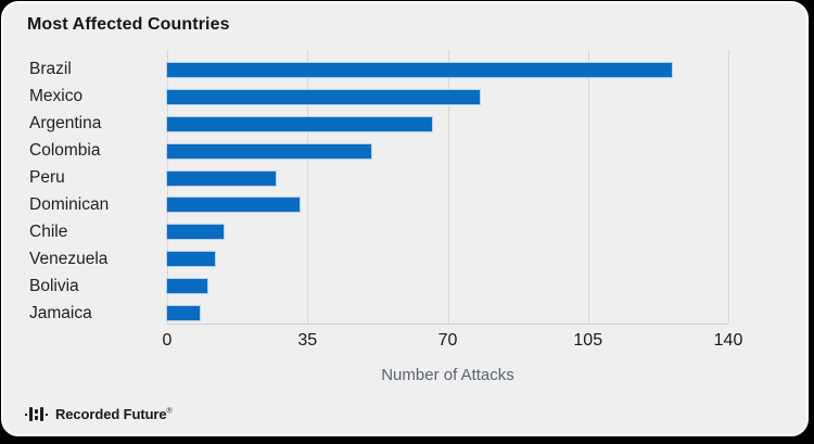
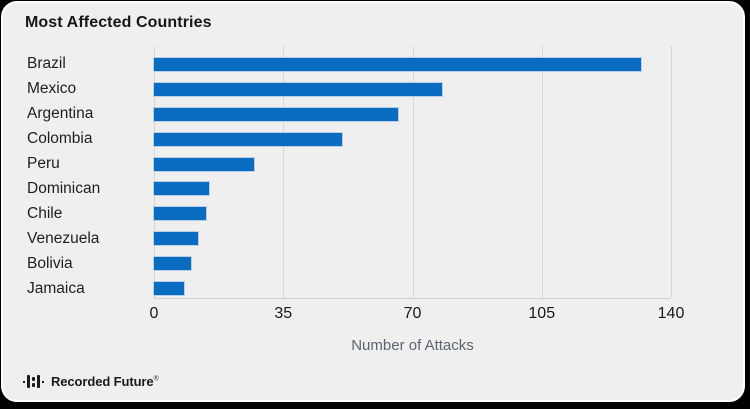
Brazil: 126 -> 132
Dominican: 33 -> 15
